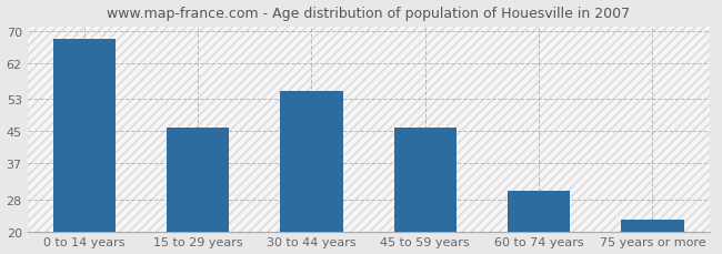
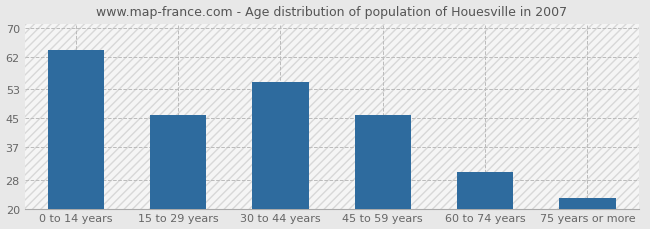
0 to 14 years: 68 -> 64
